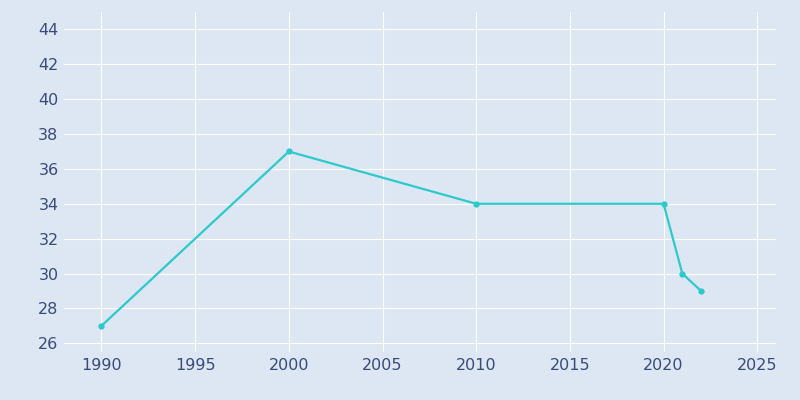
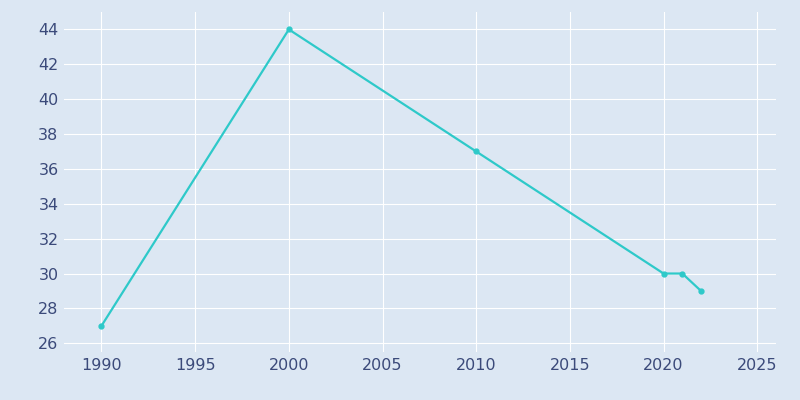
2000: 37 -> 44
2010: 34 -> 37
2020: 34 -> 30
